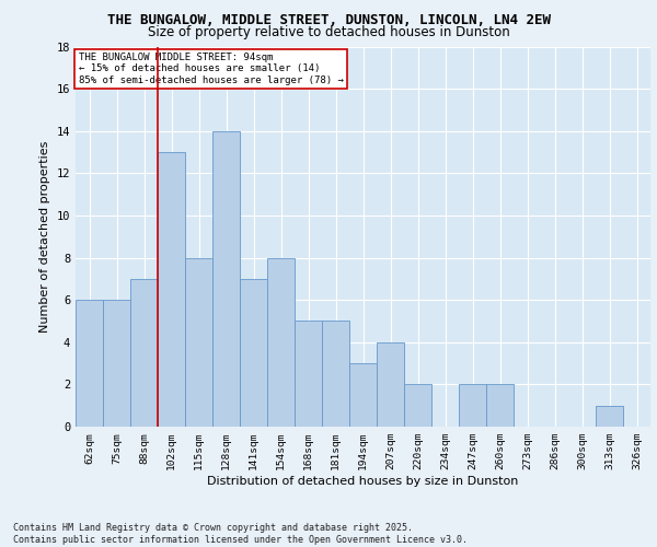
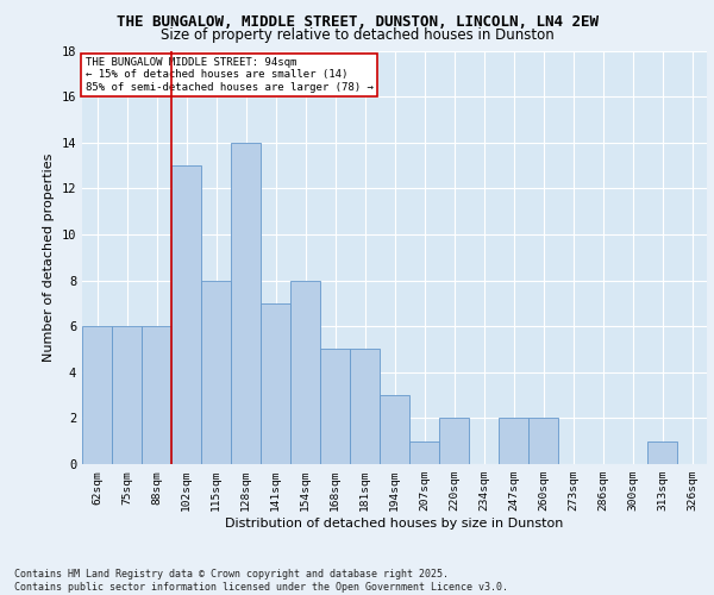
88sqm: 7 -> 6
207sqm: 4 -> 1
